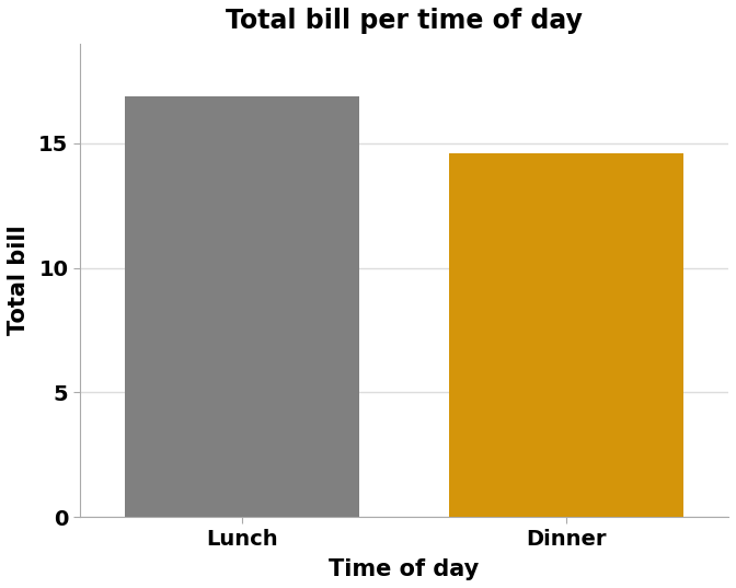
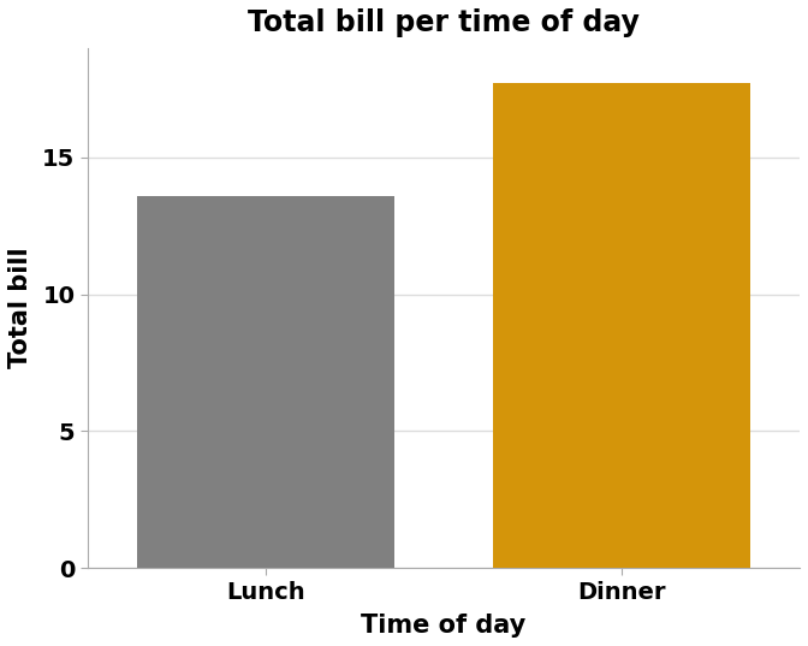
Lunch: 16.9 -> 13.6
Dinner: 14.6 -> 17.7
